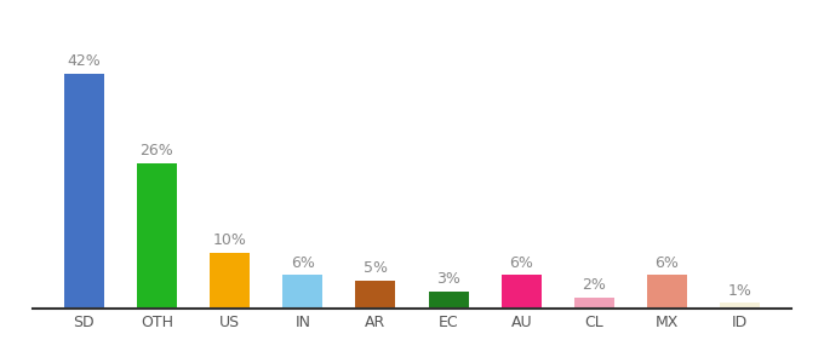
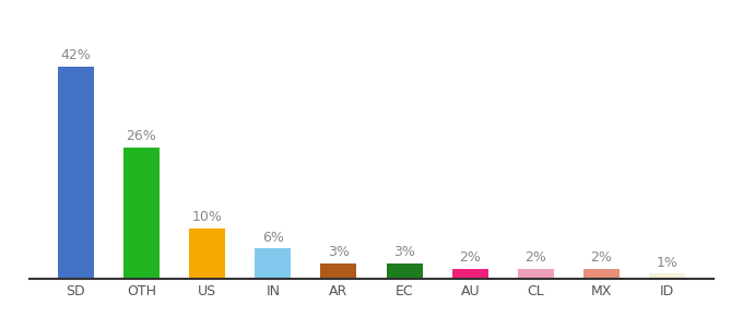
AR: 5% -> 3%
AU: 6% -> 2%
MX: 6% -> 2%
